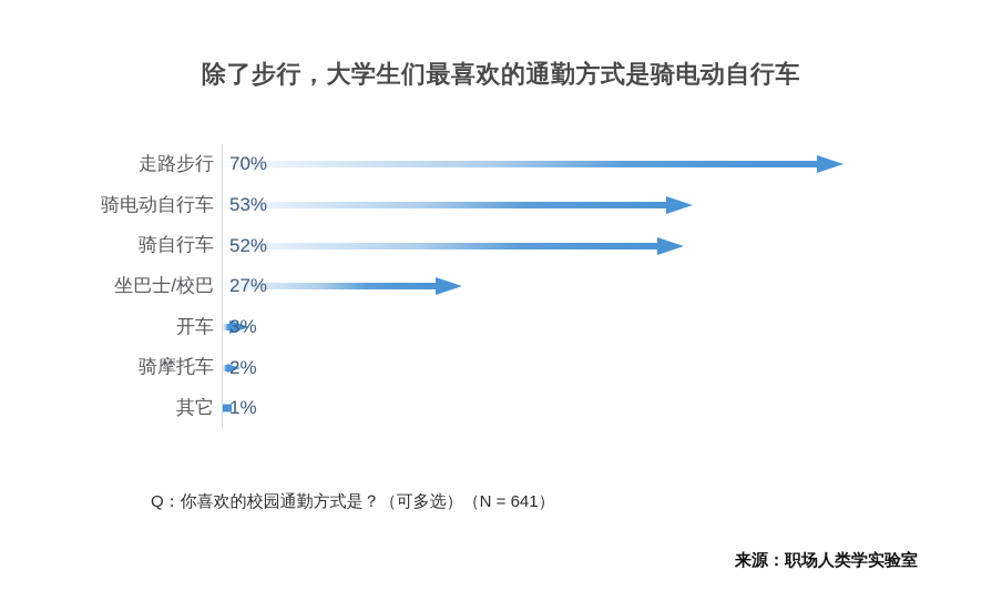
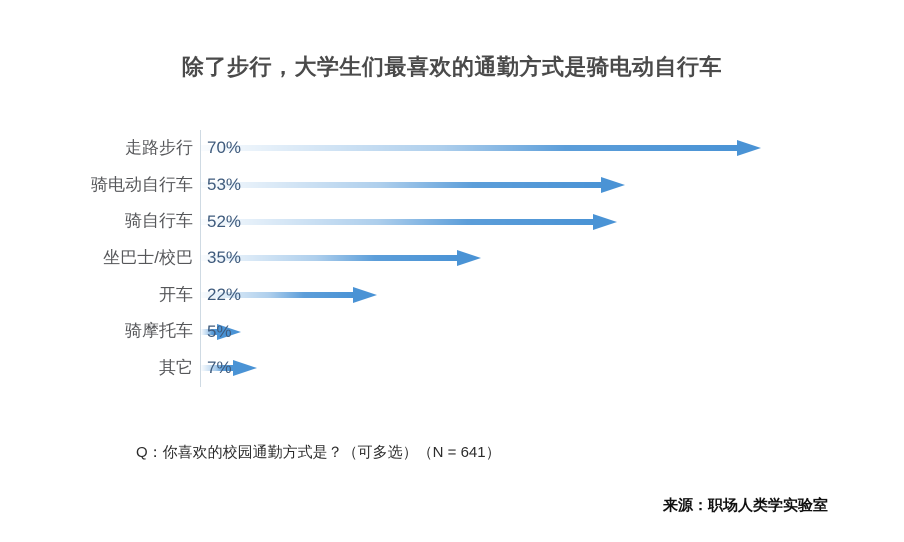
坐巴士/校巴: 27% -> 35%
开车: 3% -> 22%
骑摩托车: 2% -> 5%
其它: 1% -> 7%
